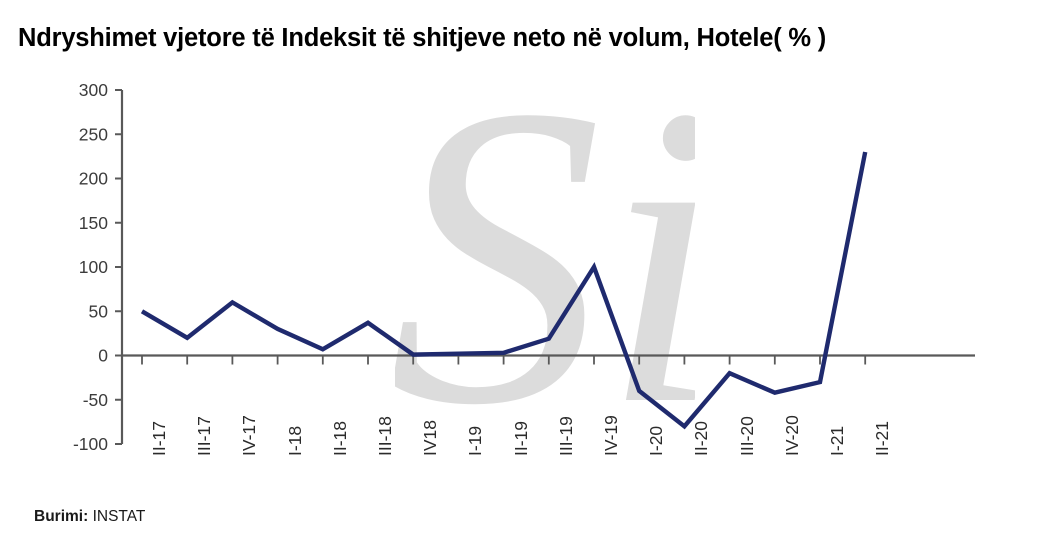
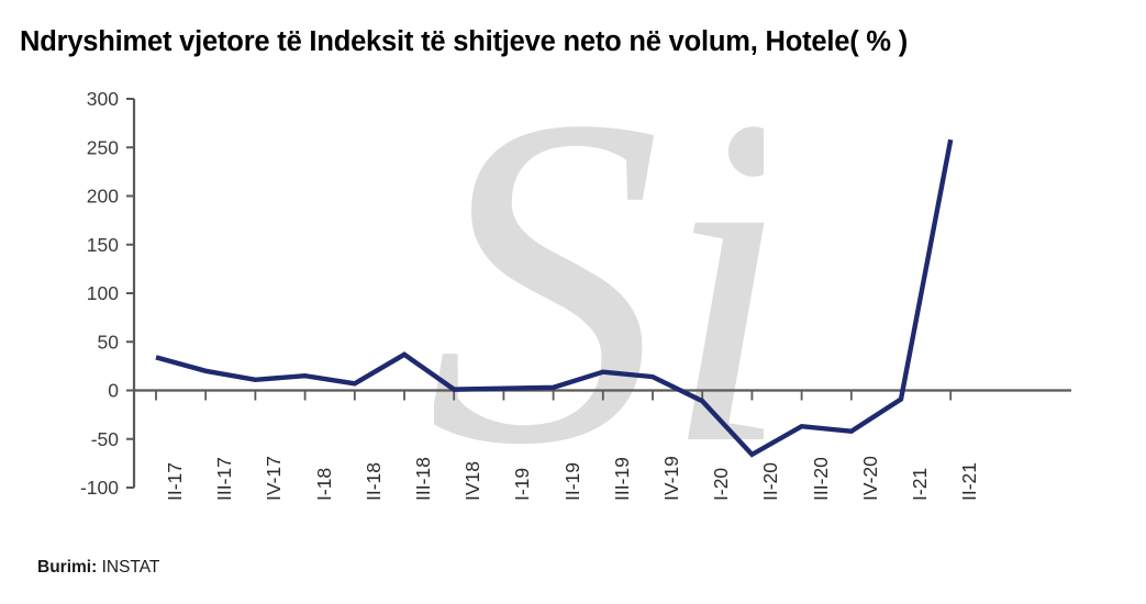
II-17: 50 -> 30
IV-17: 60 -> 10
I-18: 30 -> 20
IV-19: 100 -> 10
I-20: -40 -> -10
II-20: -80 -> -70
III-20: -20 -> -40
I-21: -30 -> -10
II-21: 230 -> 260
